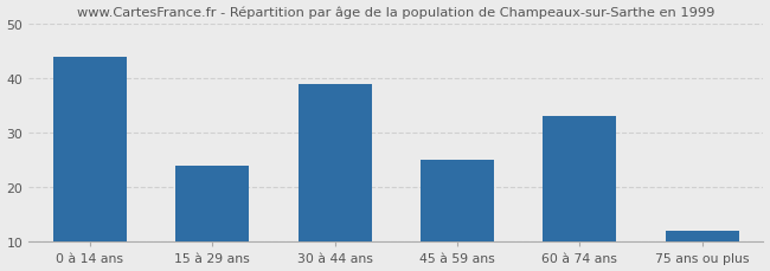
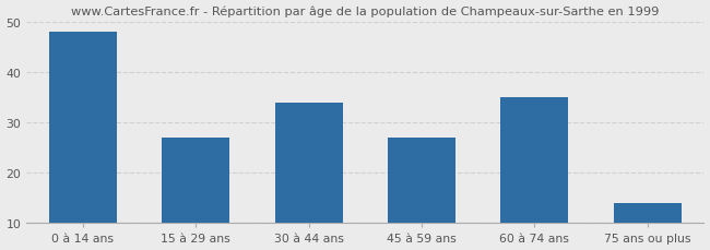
0 à 14 ans: 44 -> 48
15 à 29 ans: 24 -> 27
30 à 44 ans: 39 -> 34
45 à 59 ans: 25 -> 27
60 à 74 ans: 33 -> 35
75 ans ou plus: 12 -> 14
